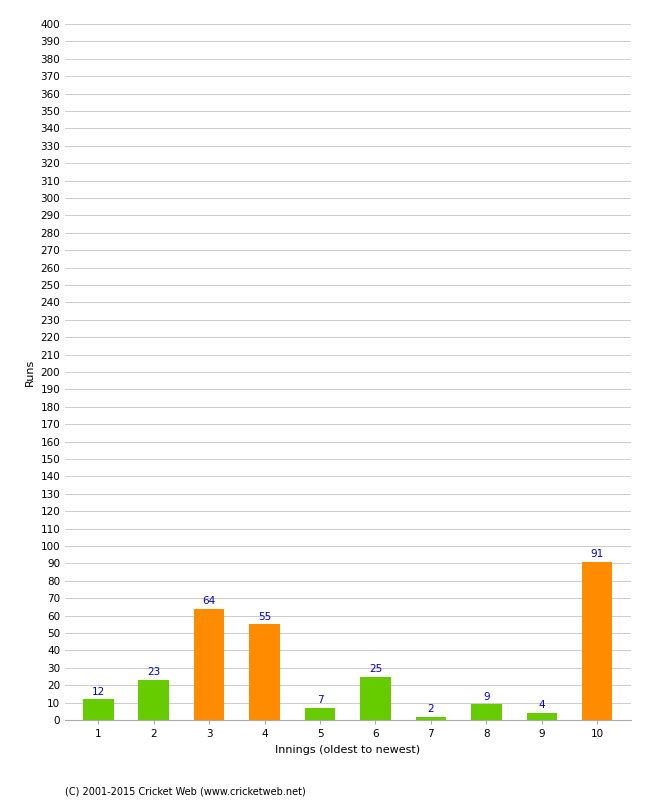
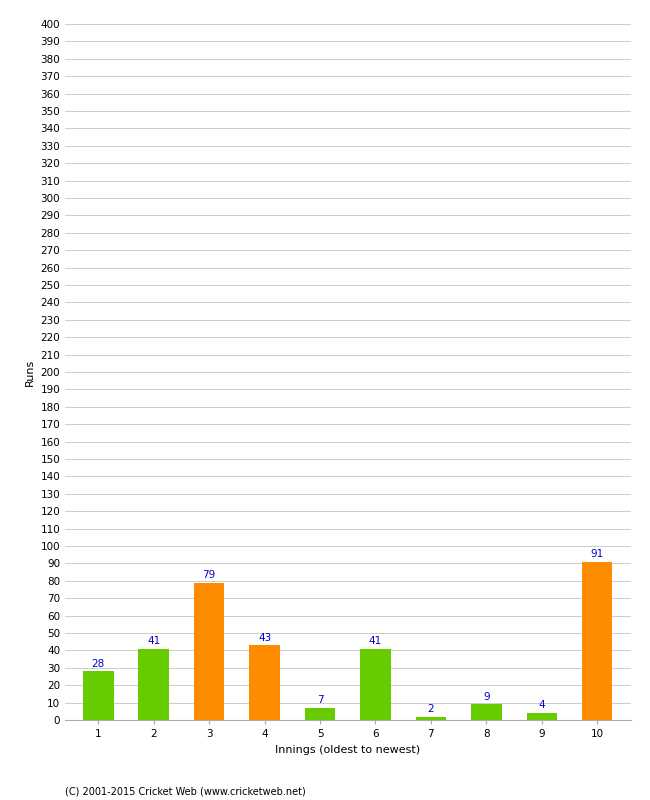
1: 12 -> 28
2: 23 -> 41
3: 64 -> 79
4: 55 -> 43
6: 25 -> 41
